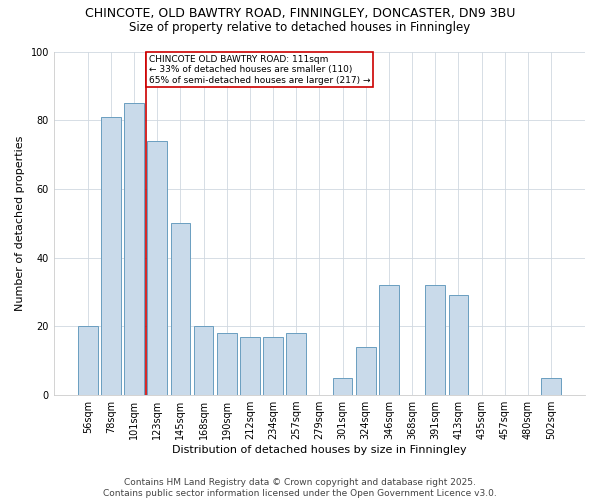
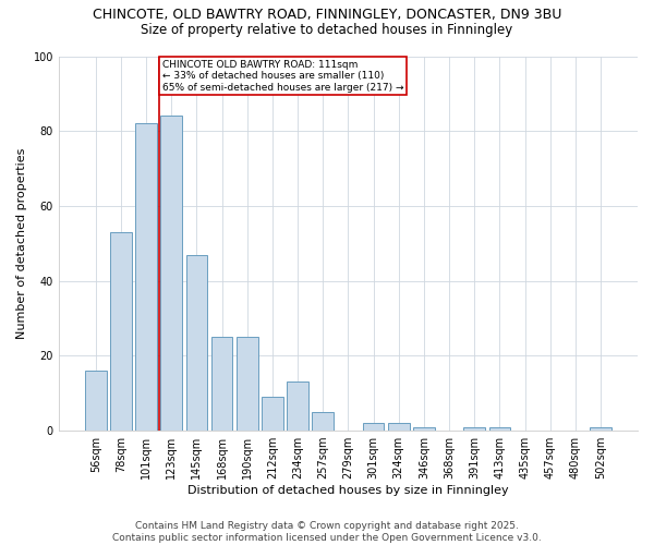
56sqm: 20 -> 16
78sqm: 81 -> 53
101sqm: 85 -> 82
123sqm: 74 -> 84
145sqm: 50 -> 47
168sqm: 20 -> 25
190sqm: 18 -> 25
212sqm: 17 -> 9
234sqm: 17 -> 13
257sqm: 18 -> 5
301sqm: 5 -> 2
324sqm: 14 -> 2
346sqm: 32 -> 1
391sqm: 32 -> 1
413sqm: 29 -> 1
502sqm: 5 -> 1
